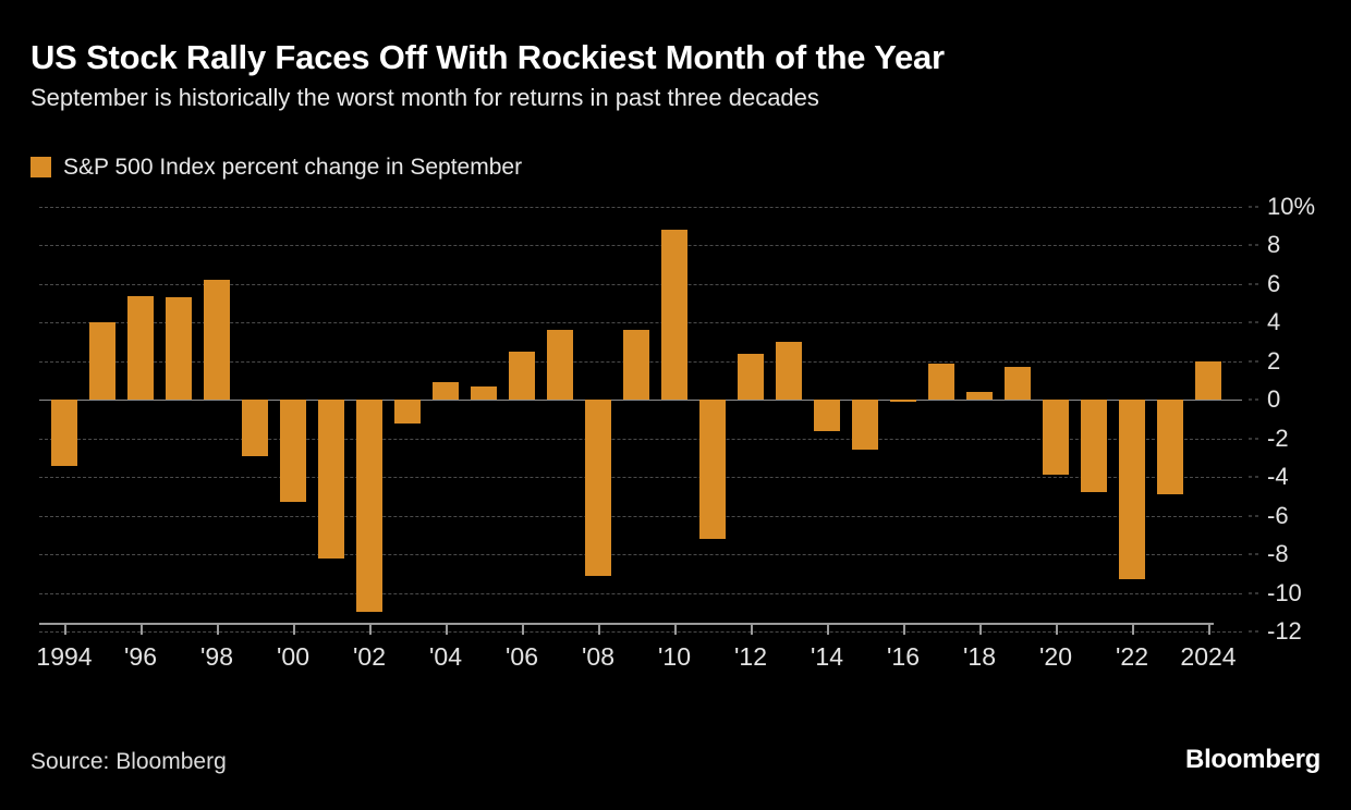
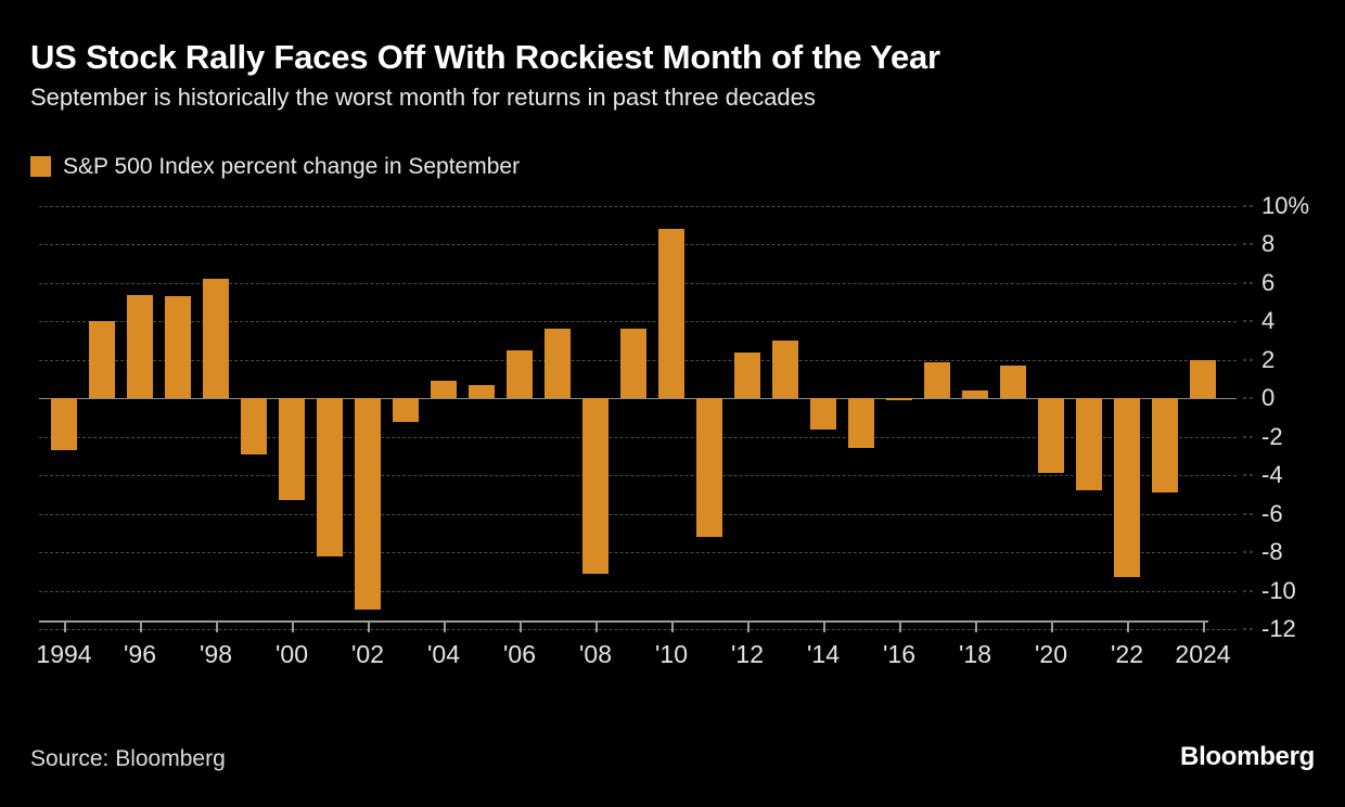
1994: -3.4% -> -2.7%
